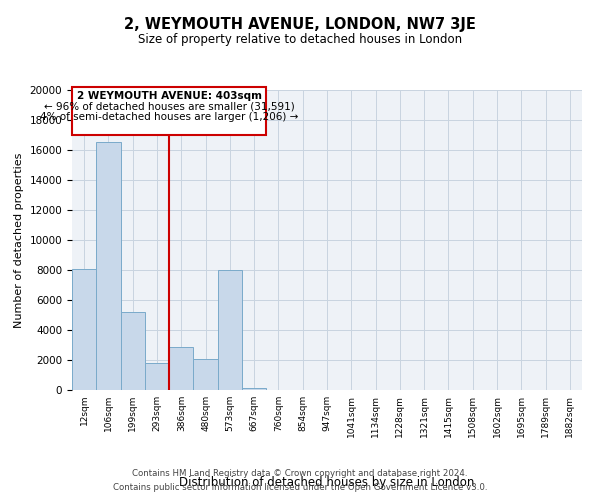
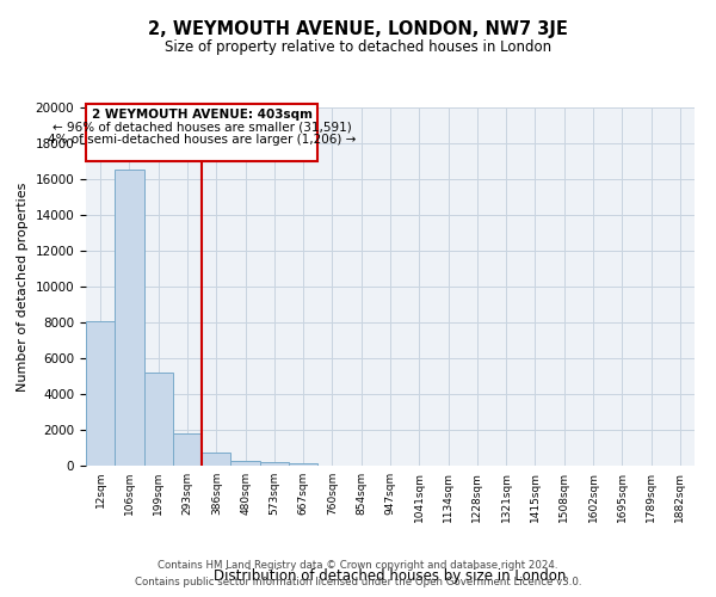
386sqm: 2900 -> 800
480sqm: 2100 -> 300
573sqm: 8000 -> 200
